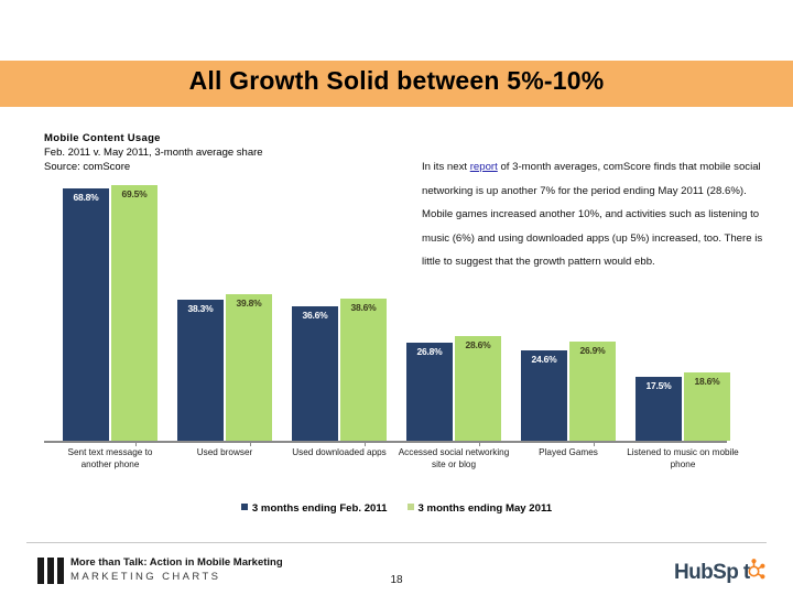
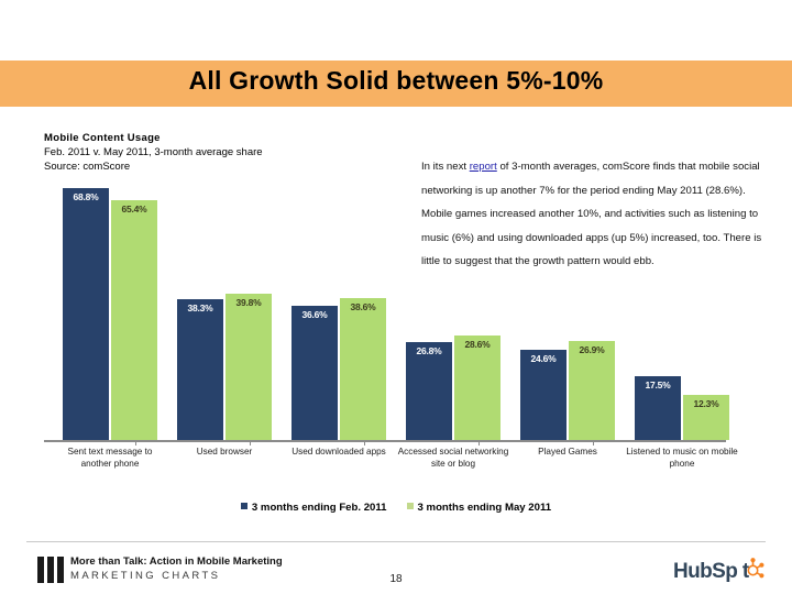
3 months ending May 2011/Sent text message to another phone: 69.5% -> 65.4%
3 months ending May 2011/Listened to music on mobile phone: 18.6% -> 12.3%
